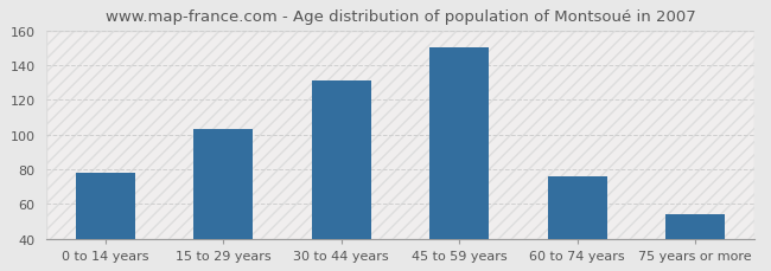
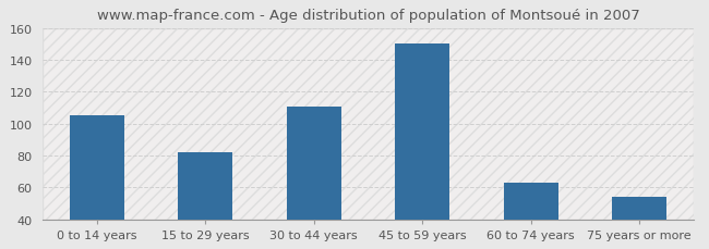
0 to 14 years: 78 -> 105
15 to 29 years: 103 -> 82
30 to 44 years: 131 -> 111
60 to 74 years: 76 -> 63
